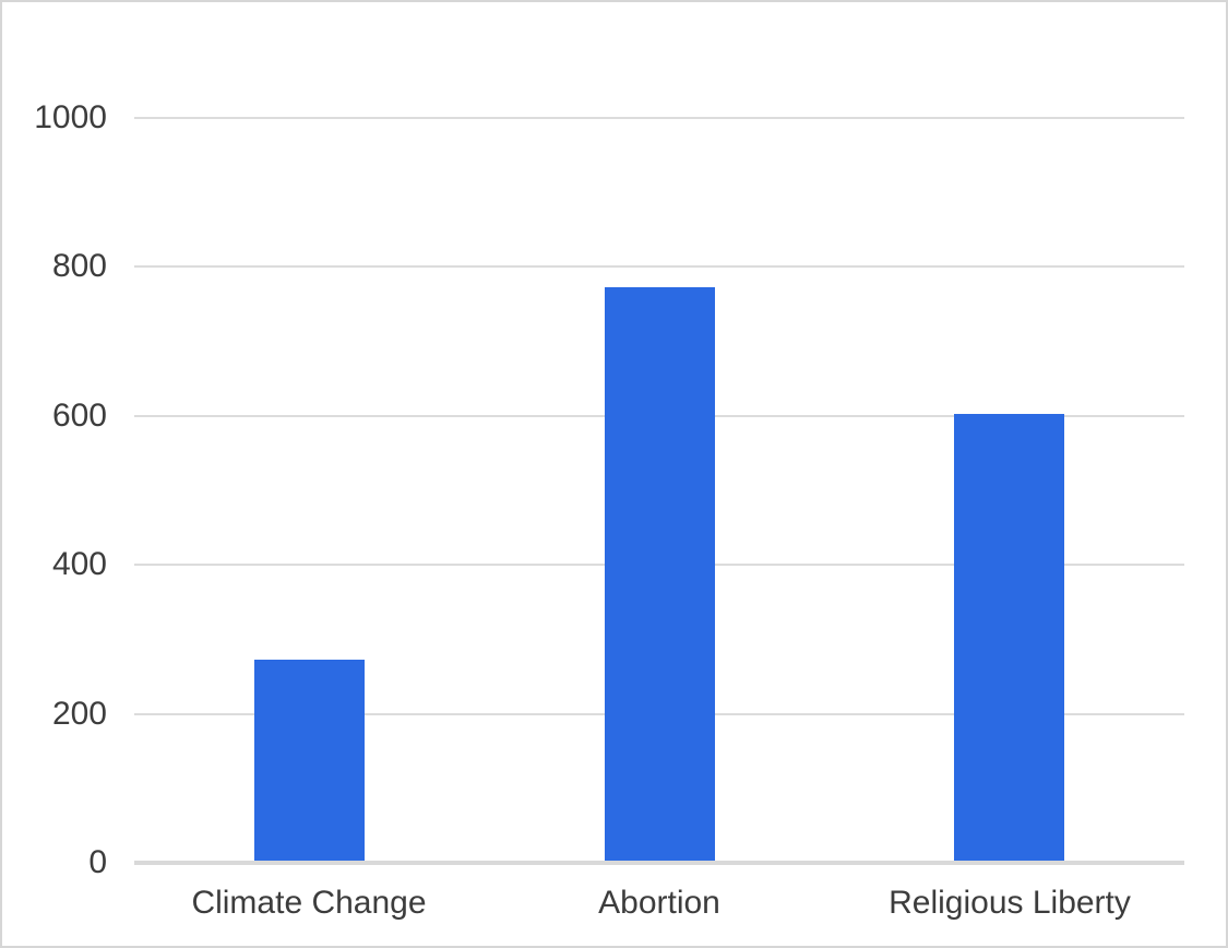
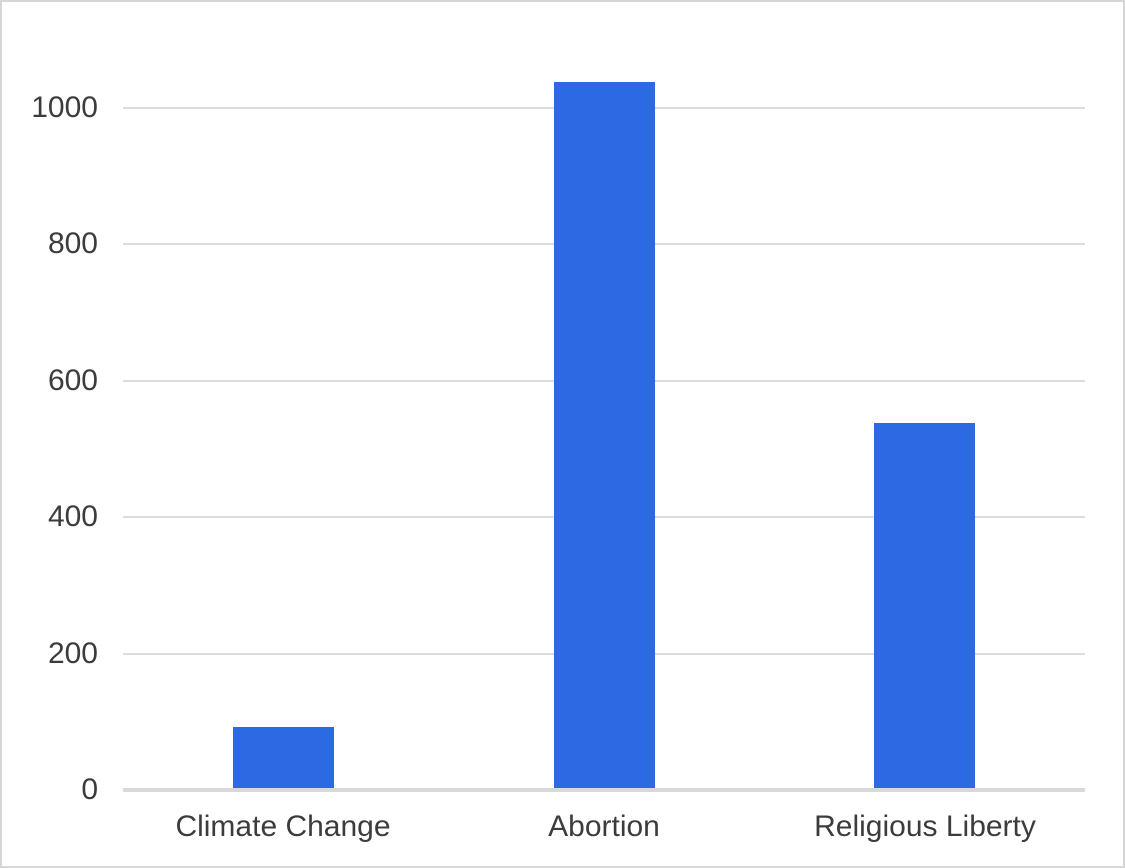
Climate Change: 270 -> 90
Abortion: 770 -> 1040
Religious Liberty: 600 -> 540
